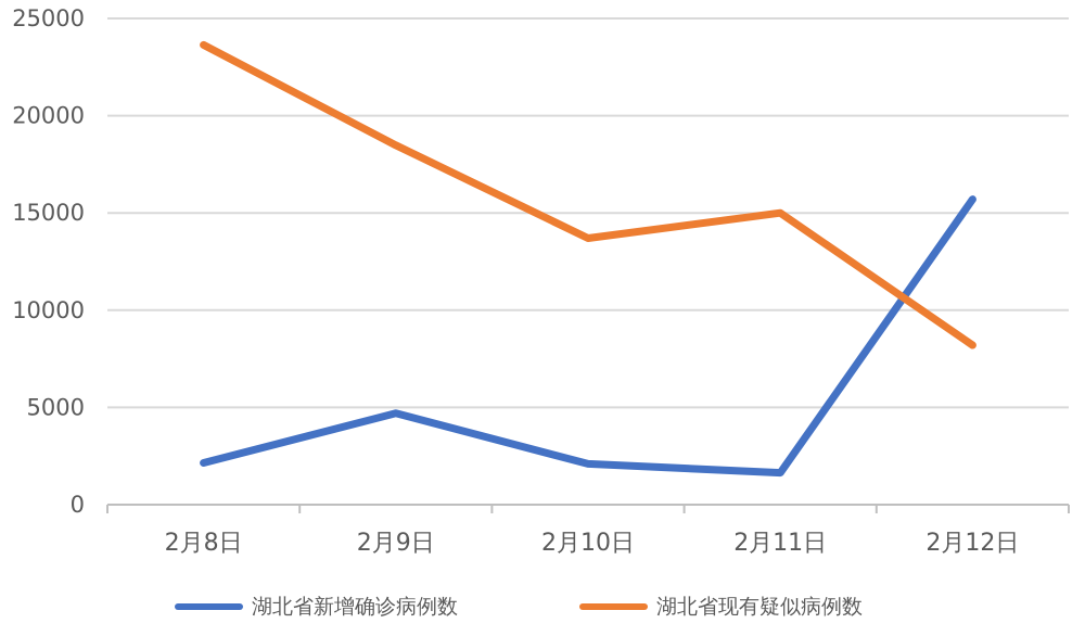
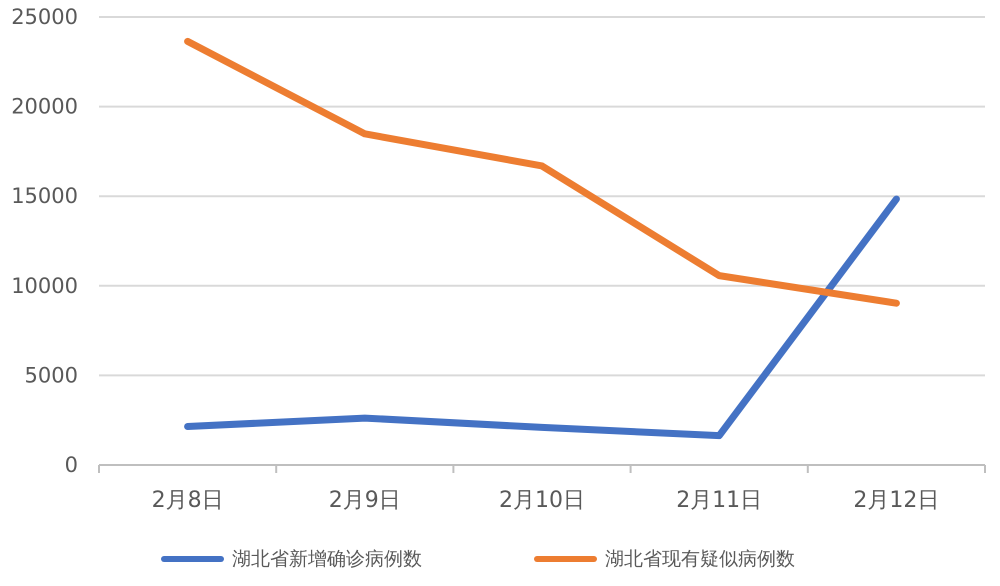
湖北省新增确诊病例数/2月9日: 4700 -> 2600
湖北省现有疑似病例数/2月10日: 13700 -> 16700
湖北省现有疑似病例数/2月11日: 15000 -> 10600
湖北省新增确诊病例数/2月12日: 15700 -> 14800
湖北省现有疑似病例数/2月12日: 8200 -> 9000
